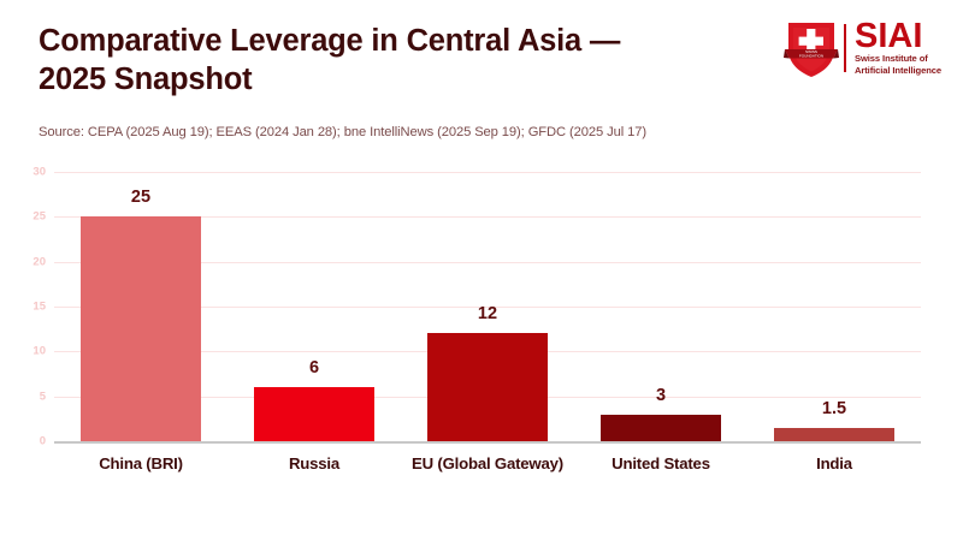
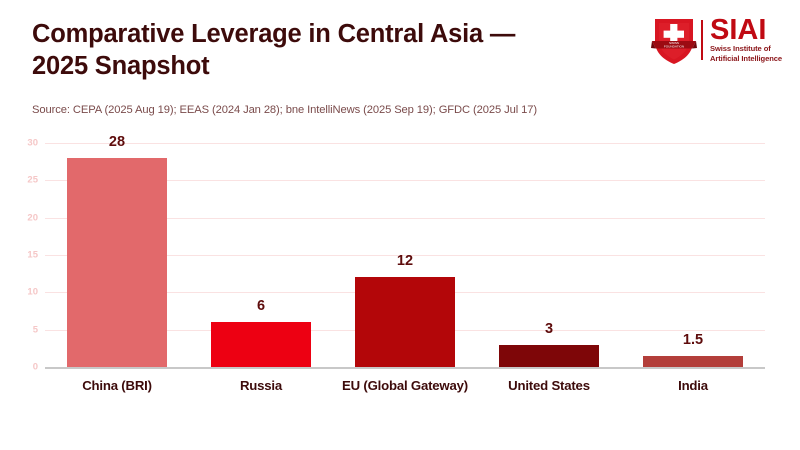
China (BRI): 25 -> 28
